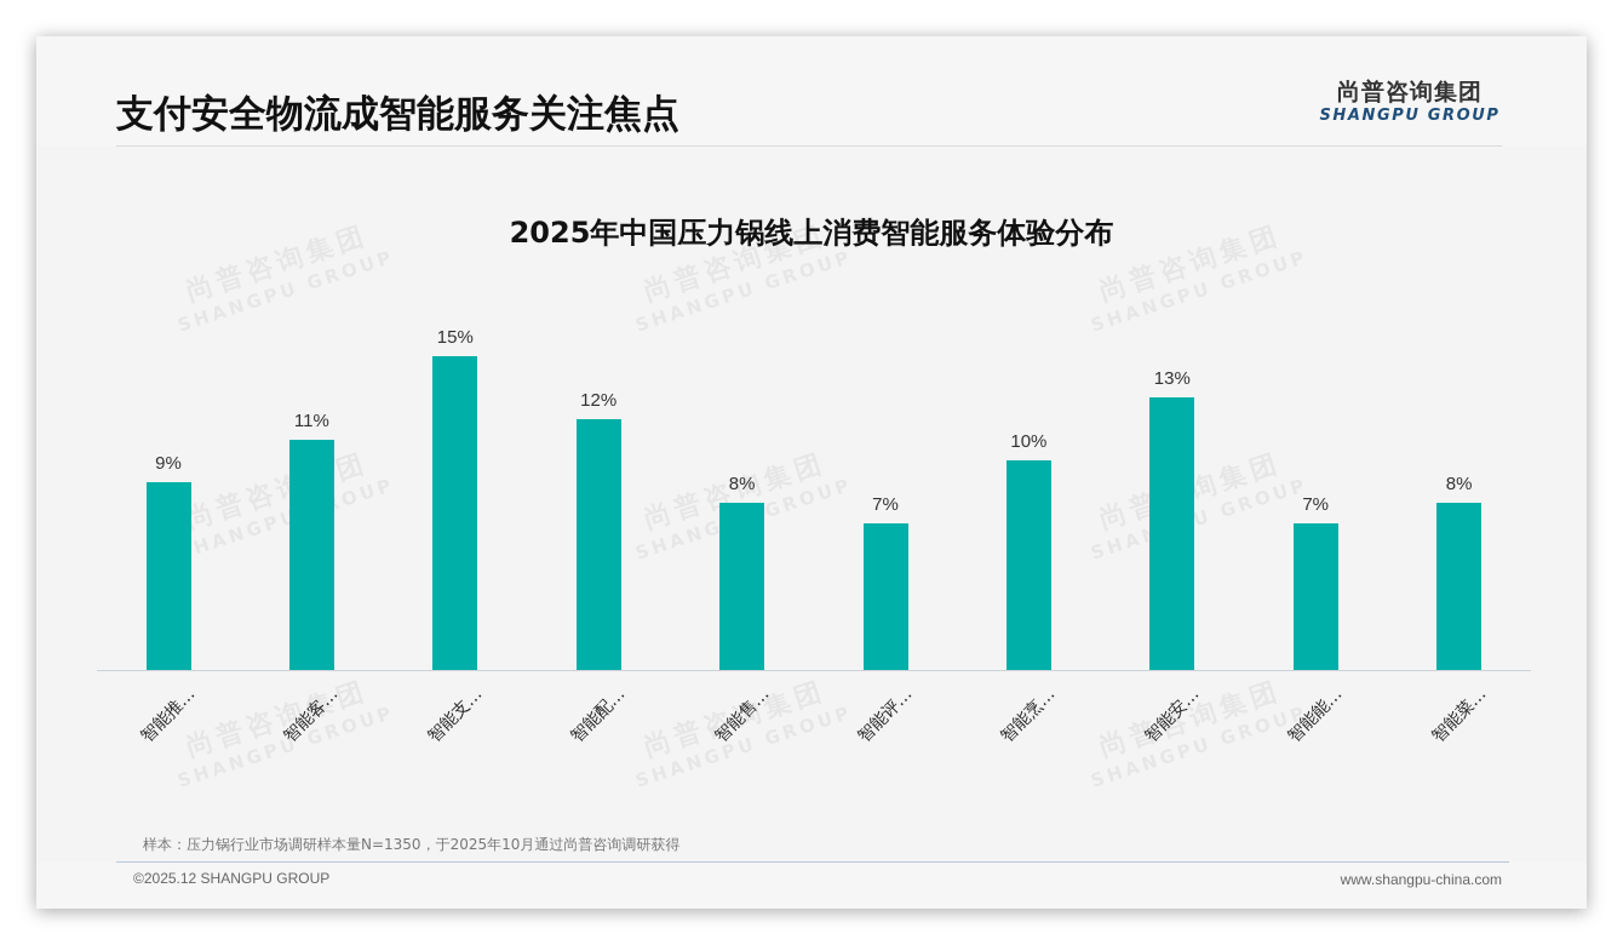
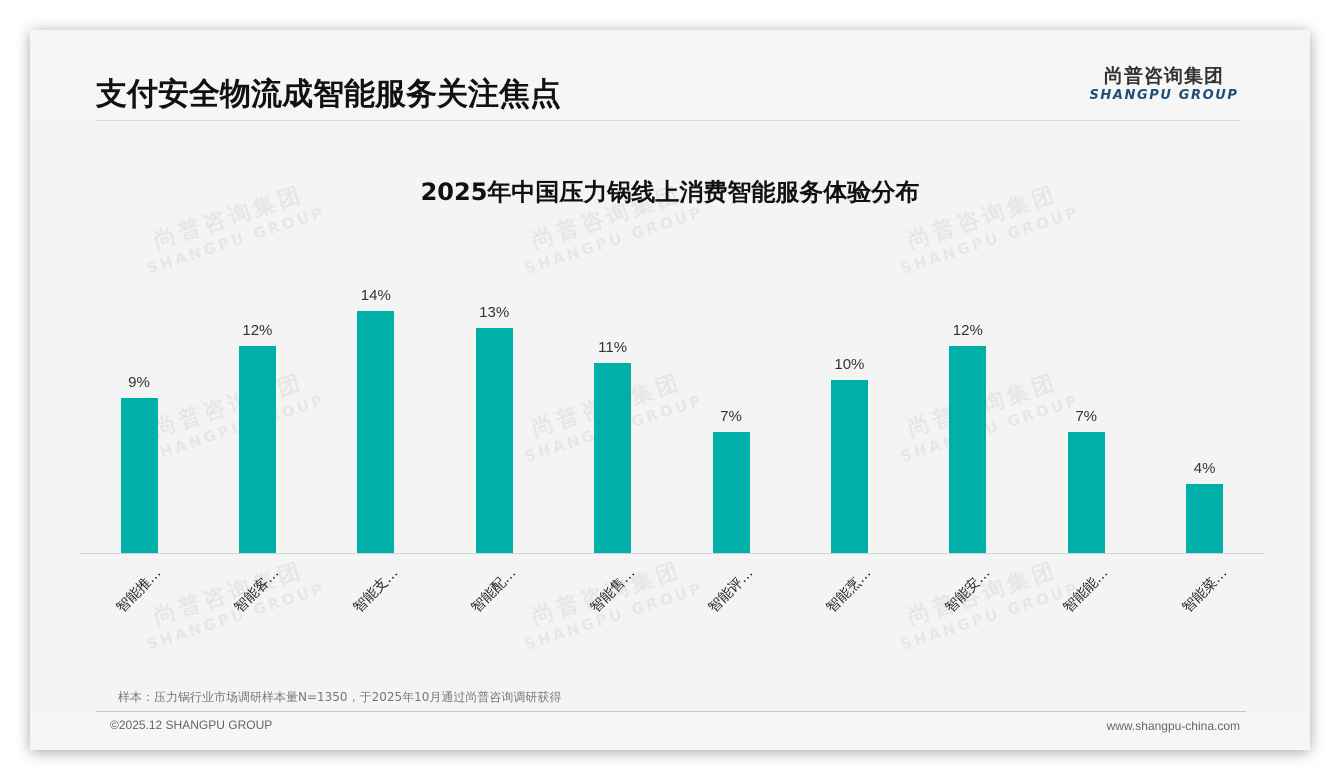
智能客…: 11% -> 12%
智能支…: 15% -> 14%
智能配…: 12% -> 13%
智能售…: 8% -> 11%
智能安…: 13% -> 12%
智能菜…: 8% -> 4%
